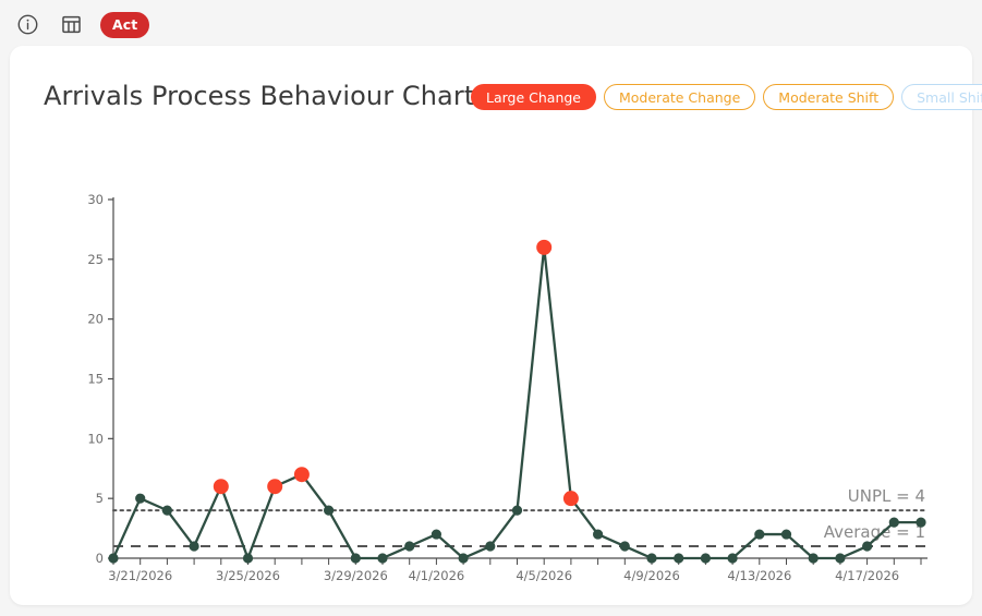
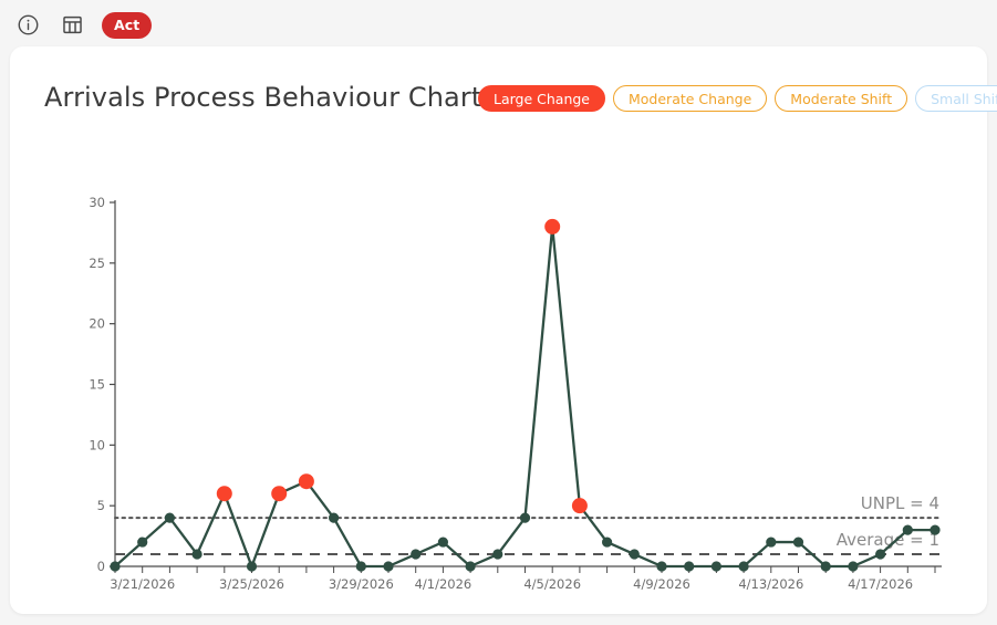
3/21/2026: 5 -> 2
4/5/2026: 26 -> 28
